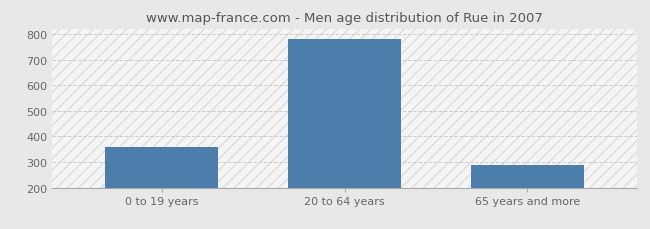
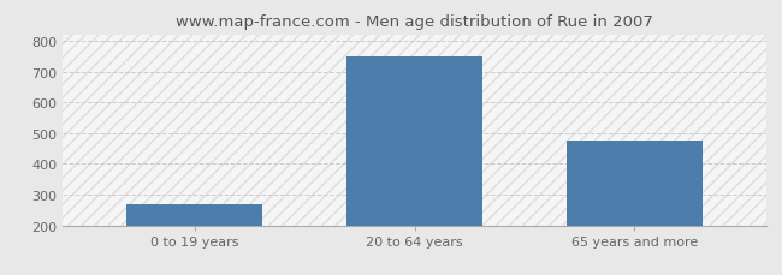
0 to 19 years: 358 -> 270
20 to 64 years: 779 -> 750
65 years and more: 289 -> 475
